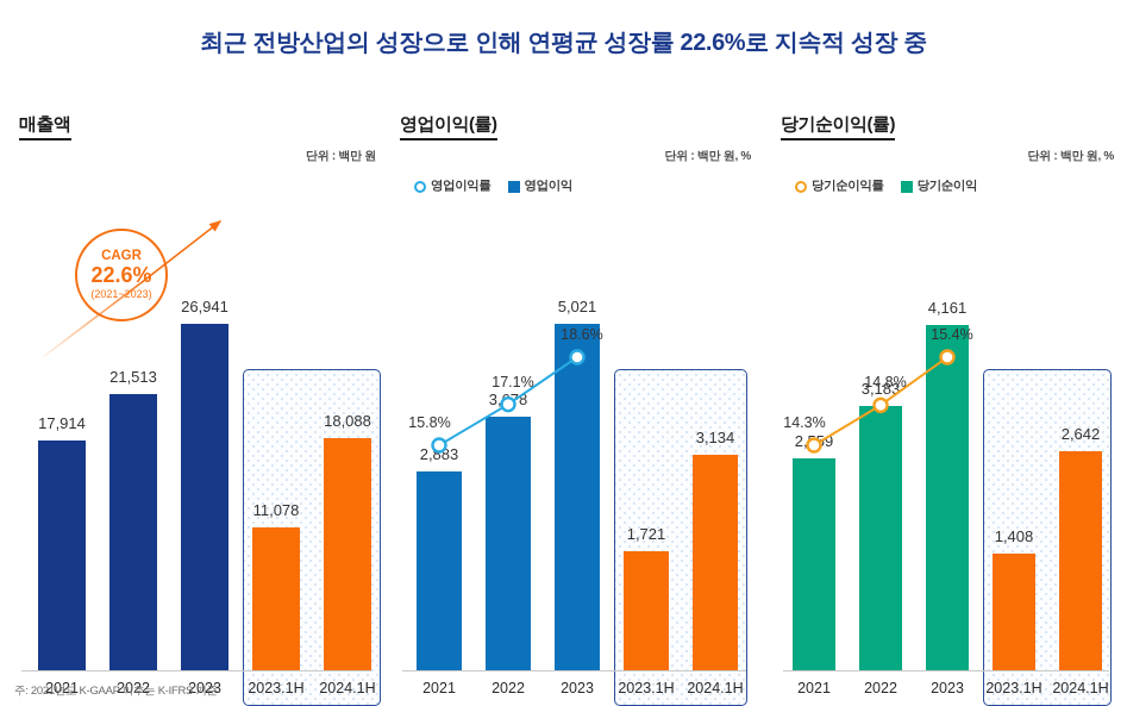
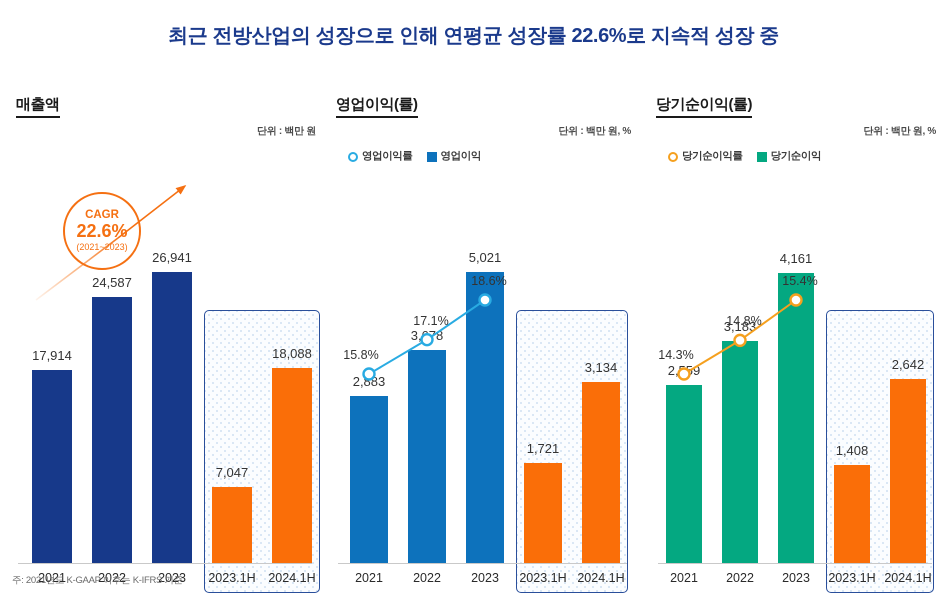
매출액/2022: 21,513 -> 24,587
매출액/2023.1H: 11,078 -> 7,047
